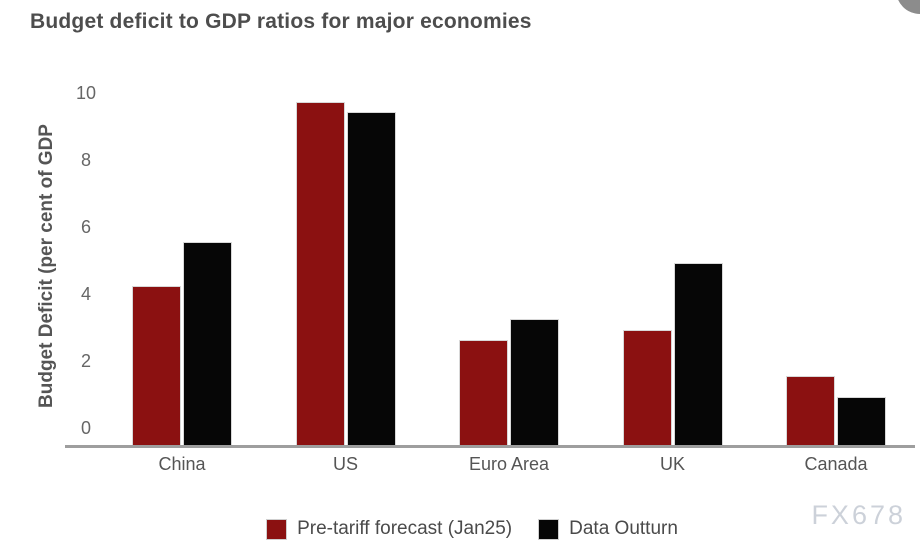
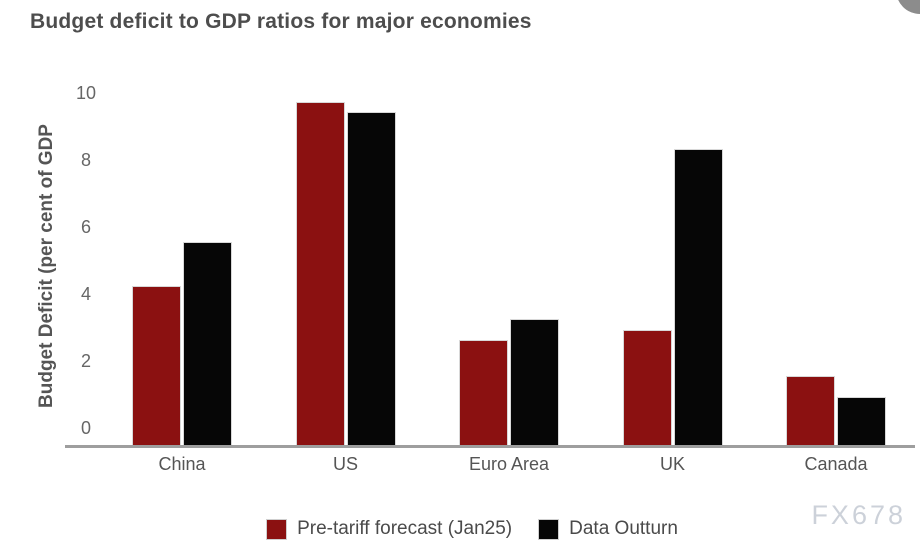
Data Outturn/UK: 5.0 -> 8.4
